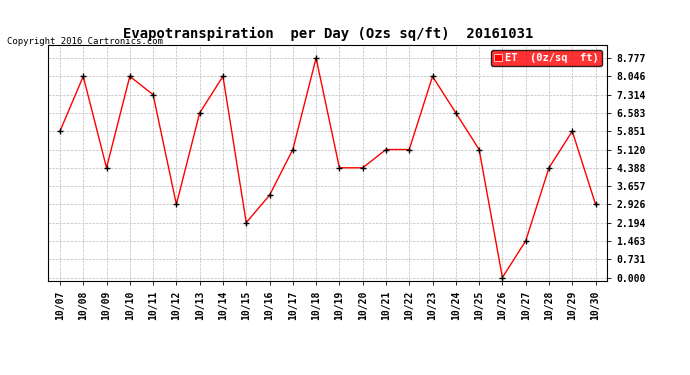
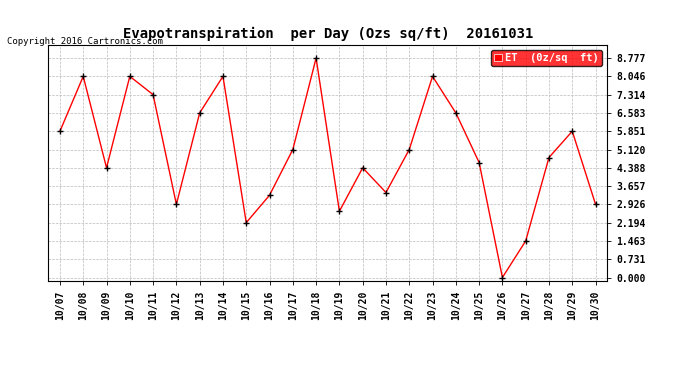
10/19: 4.39 -> 2.65
10/21: 5.12 -> 3.40
10/25: 5.12 -> 4.60
10/28: 4.39 -> 4.80
